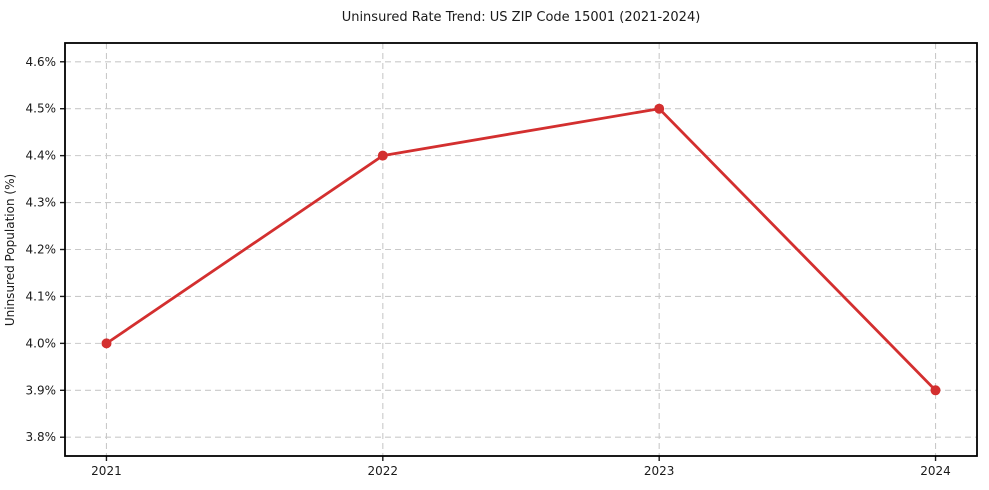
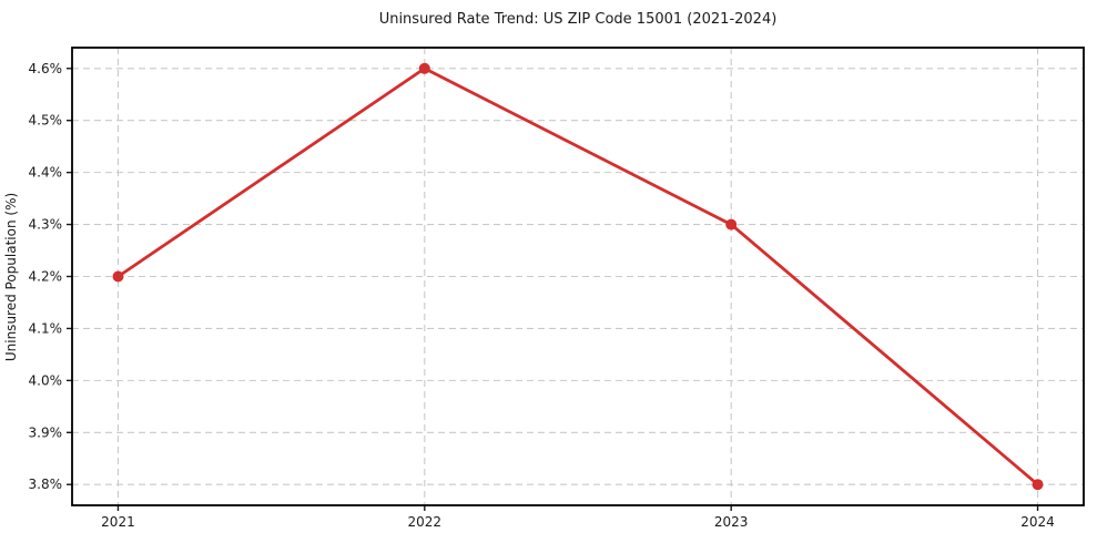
2021: 4.0% -> 4.2%
2022: 4.4% -> 4.6%
2023: 4.5% -> 4.3%
2024: 3.9% -> 3.8%
